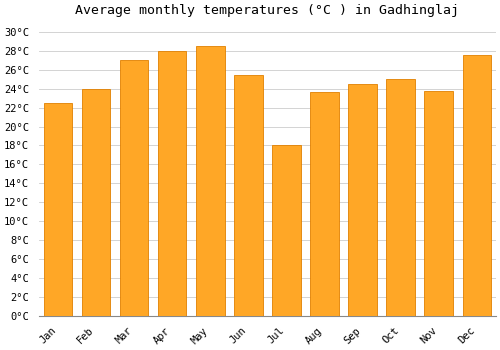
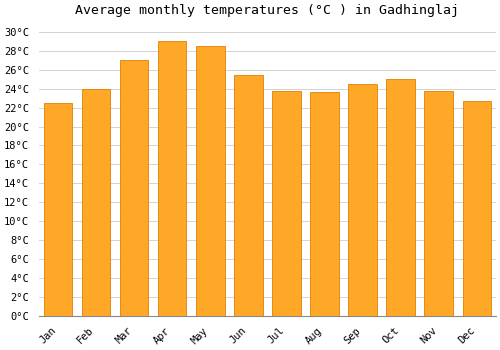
Apr: 28.0°C -> 29.0°C
Jul: 18.0°C -> 23.8°C
Dec: 27.6°C -> 22.7°C
